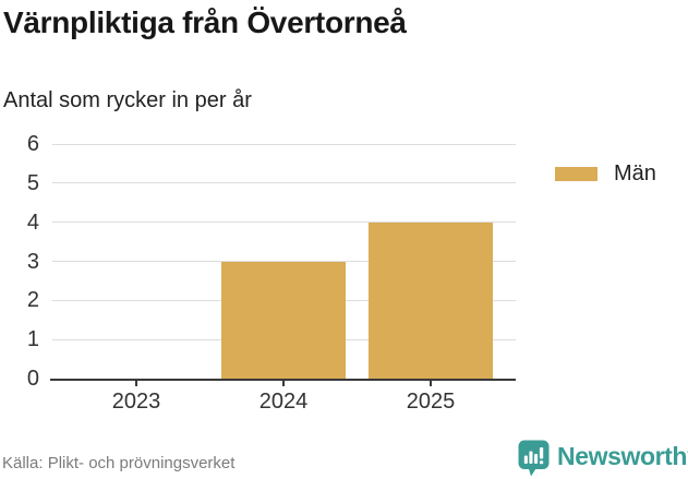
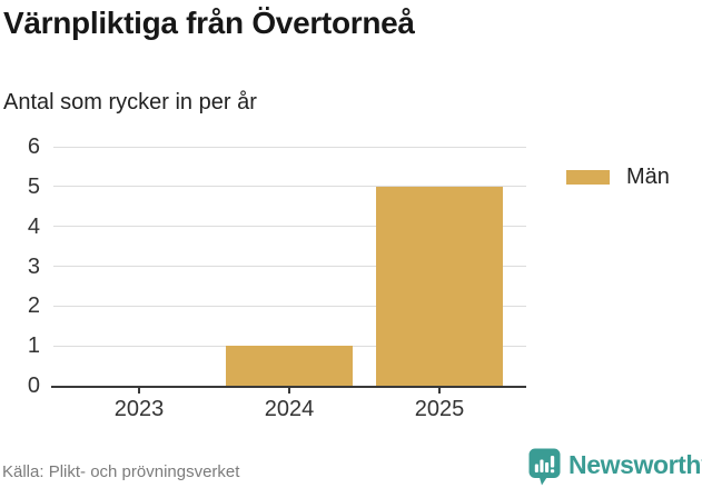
2024: 3 -> 1
2025: 4 -> 5
